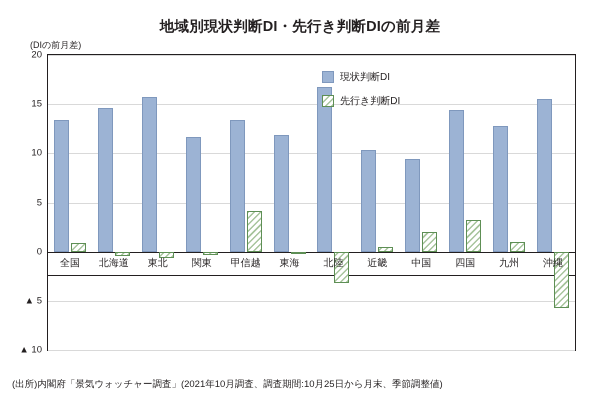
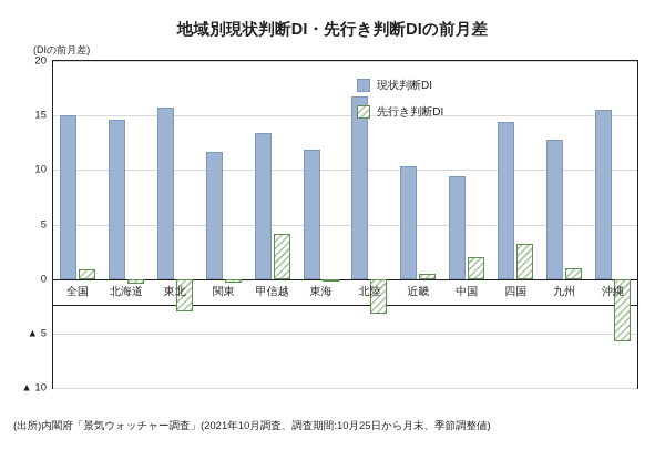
現状判断DI/全国: 13 -> 15
先行き判断DI/東北: -1 -> -3
